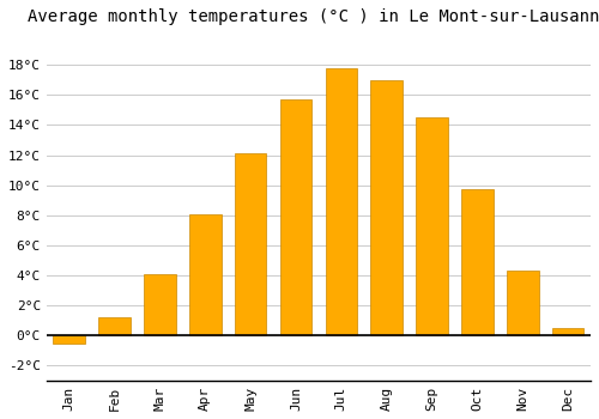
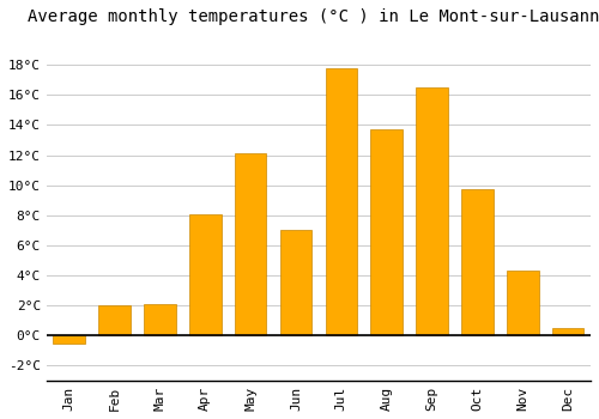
Feb: 1.2°C -> 2.0°C
Mar: 4.1°C -> 2.1°C
Jun: 15.7°C -> 7.0°C
Aug: 17.0°C -> 13.7°C
Sep: 14.5°C -> 16.5°C
